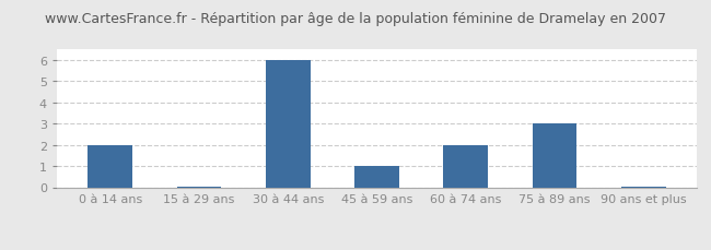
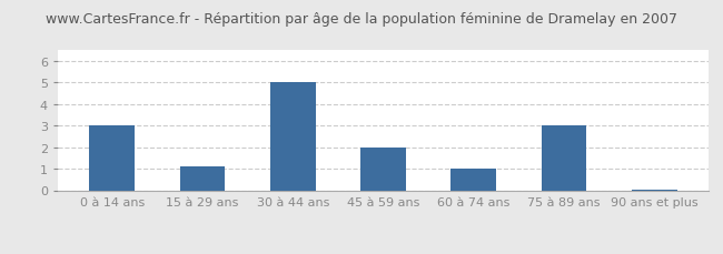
0 à 14 ans: 2.0 -> 3.0
15 à 29 ans: 0.1 -> 1.1
30 à 44 ans: 6.0 -> 5.0
45 à 59 ans: 1.0 -> 2.0
60 à 74 ans: 2.0 -> 1.0
